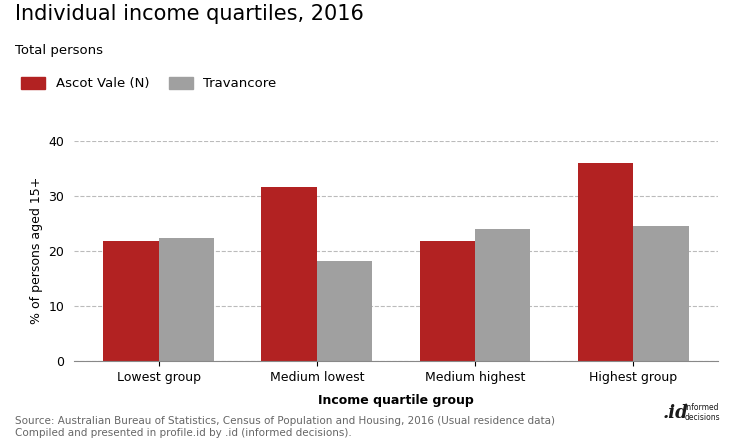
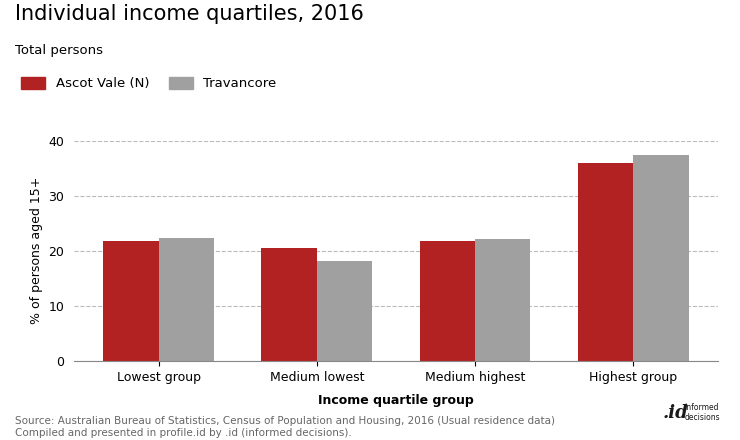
Ascot Vale (N)/Medium lowest: 31.6 -> 20.6
Travancore/Medium highest: 24.0 -> 22.1
Travancore/Highest group: 24.6 -> 37.5
